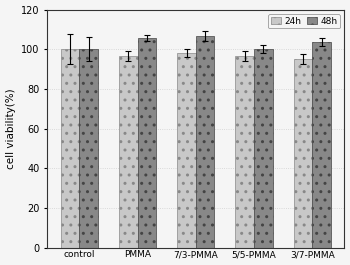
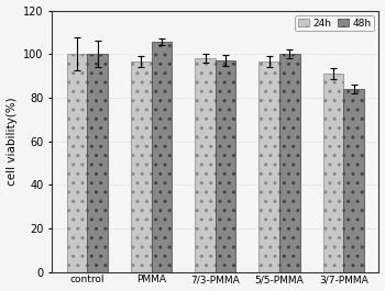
48h/7/3-PMMA: 106 -> 97
24h/3/7-PMMA: 95 -> 91
48h/3/7-PMMA: 104 -> 84
